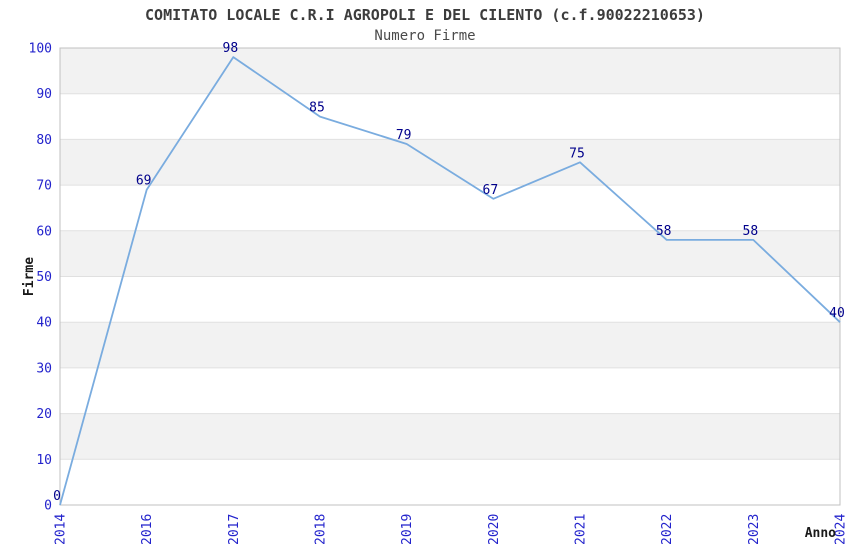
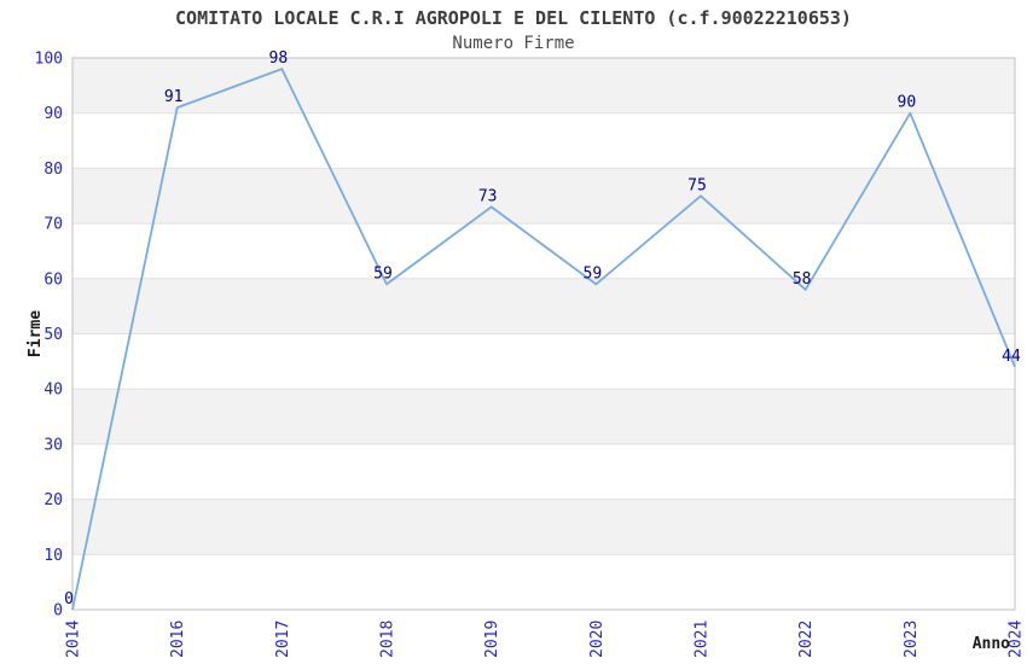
2016: 69 -> 91
2018: 85 -> 59
2019: 79 -> 73
2020: 67 -> 59
2023: 58 -> 90
2024: 40 -> 44
